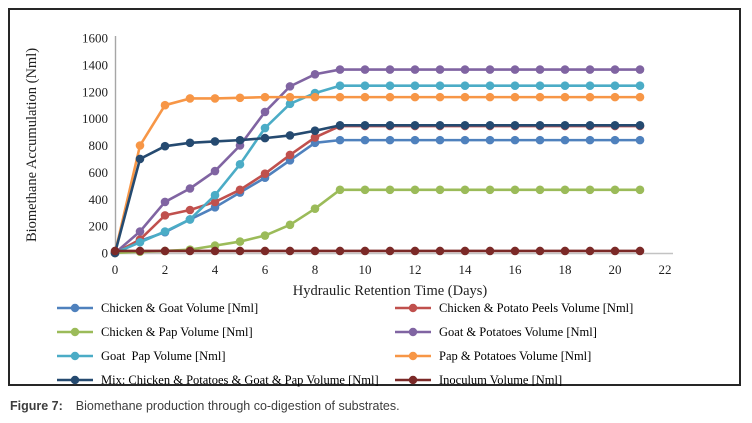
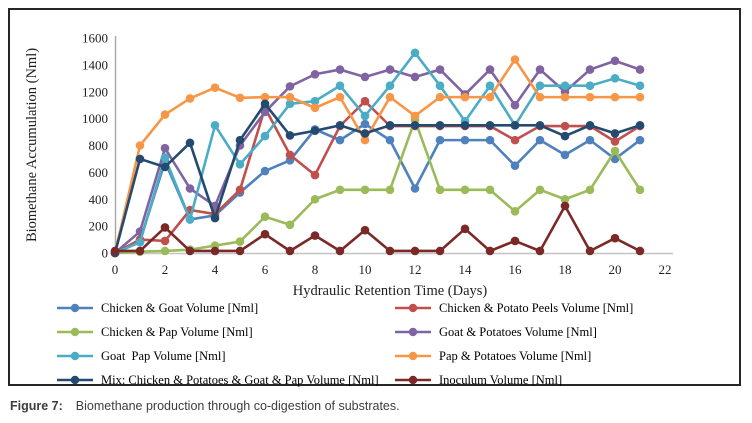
Chicken & Goat Volume [Nml]/2: 160 -> 680
Chicken & Potato Peels Volume [Nml]/2: 280 -> 90
Goat & Potatoes Volume [Nml]/2: 380 -> 780
Goat Pap Volume [Nml]/2: 160 -> 710
Pap & Potatoes Volume [Nml]/2: 1100 -> 1030
Mix: Chicken & Potatoes & Goat & Pap Volume [Nml]/2: 800 -> 640
Inoculum Volume [Nml]/2: 20 -> 190
Chicken & Goat Volume [Nml]/4: 340 -> 280
Chicken & Potato Peels Volume [Nml]/4: 380 -> 290
Goat & Potatoes Volume [Nml]/4: 610 -> 350
Goat Pap Volume [Nml]/4: 430 -> 950
Pap & Potatoes Volume [Nml]/4: 1150 -> 1230
Mix: Chicken & Potatoes & Goat & Pap Volume [Nml]/4: 830 -> 260
Chicken & Goat Volume [Nml]/6: 560 -> 610
Chicken & Potato Peels Volume [Nml]/6: 590 -> 1080
Chicken & Pap Volume [Nml]/6: 130 -> 270
Goat Pap Volume [Nml]/6: 930 -> 870
Mix: Chicken & Potatoes & Goat & Pap Volume [Nml]/6: 860 -> 1110
Inoculum Volume [Nml]/6: 20 -> 140
Chicken & Goat Volume [Nml]/8: 820 -> 920
Chicken & Potato Peels Volume [Nml]/8: 860 -> 580
Chicken & Pap Volume [Nml]/8: 330 -> 400
Goat Pap Volume [Nml]/8: 1190 -> 1130
Pap & Potatoes Volume [Nml]/8: 1160 -> 1080
Inoculum Volume [Nml]/8: 20 -> 130
Chicken & Goat Volume [Nml]/10: 840 -> 960
Chicken & Potato Peels Volume [Nml]/10: 940 -> 1130
Goat & Potatoes Volume [Nml]/10: 1360 -> 1310
Goat Pap Volume [Nml]/10: 1240 -> 1020
Pap & Potatoes Volume [Nml]/10: 1160 -> 840
Mix: Chicken & Potatoes & Goat & Pap Volume [Nml]/10: 950 -> 890
Inoculum Volume [Nml]/10: 20 -> 170
Chicken & Goat Volume [Nml]/12: 840 -> 480
Chicken & Pap Volume [Nml]/12: 470 -> 990
Goat & Potatoes Volume [Nml]/12: 1360 -> 1310
Goat Pap Volume [Nml]/12: 1240 -> 1490
Pap & Potatoes Volume [Nml]/12: 1160 -> 1020
Goat & Potatoes Volume [Nml]/14: 1360 -> 1180
Goat Pap Volume [Nml]/14: 1240 -> 980
Inoculum Volume [Nml]/14: 20 -> 180
Chicken & Goat Volume [Nml]/16: 840 -> 650
Chicken & Potato Peels Volume [Nml]/16: 940 -> 840
Chicken & Pap Volume [Nml]/16: 470 -> 310
Goat & Potatoes Volume [Nml]/16: 1360 -> 1100
Goat Pap Volume [Nml]/16: 1240 -> 950
Pap & Potatoes Volume [Nml]/16: 1160 -> 1440
Inoculum Volume [Nml]/16: 20 -> 90
Chicken & Goat Volume [Nml]/18: 840 -> 730
Chicken & Pap Volume [Nml]/18: 470 -> 400
Goat & Potatoes Volume [Nml]/18: 1360 -> 1200
Mix: Chicken & Potatoes & Goat & Pap Volume [Nml]/18: 950 -> 870
Inoculum Volume [Nml]/18: 20 -> 350
Chicken & Goat Volume [Nml]/20: 840 -> 700
Chicken & Potato Peels Volume [Nml]/20: 940 -> 830
Chicken & Pap Volume [Nml]/20: 470 -> 760
Goat & Potatoes Volume [Nml]/20: 1360 -> 1430
Goat Pap Volume [Nml]/20: 1240 -> 1300
Mix: Chicken & Potatoes & Goat & Pap Volume [Nml]/20: 950 -> 890
Inoculum Volume [Nml]/20: 20 -> 110
